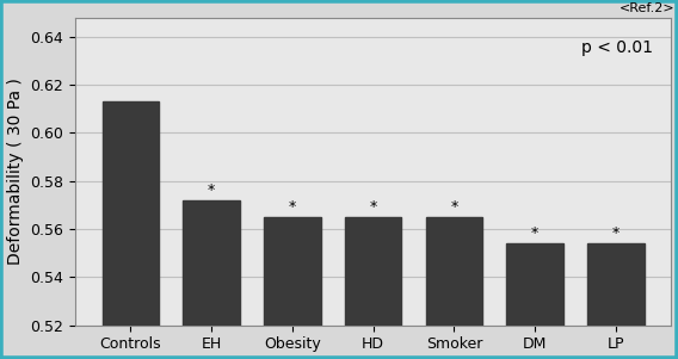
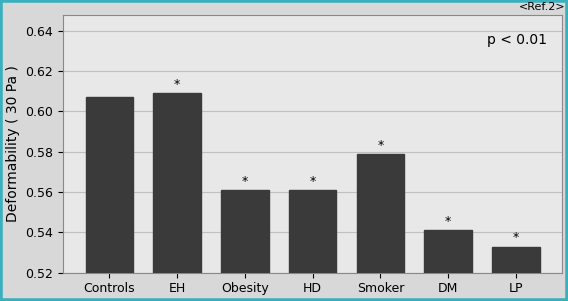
Controls: 0.613 -> 0.607
EH: 0.572 -> 0.609
Obesity: 0.565 -> 0.561
HD: 0.565 -> 0.561
Smoker: 0.565 -> 0.579
DM: 0.554 -> 0.541
LP: 0.554 -> 0.533
